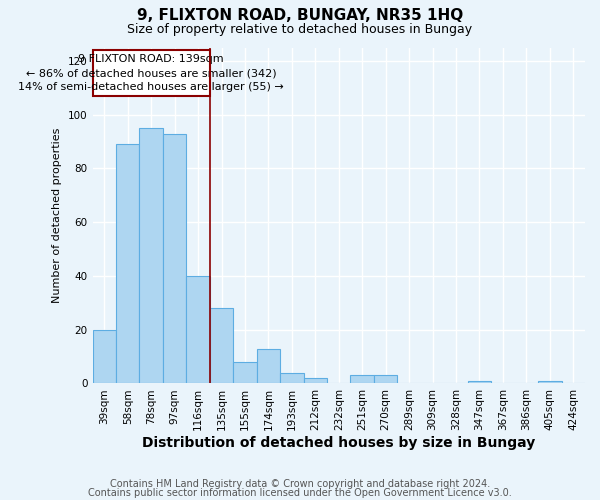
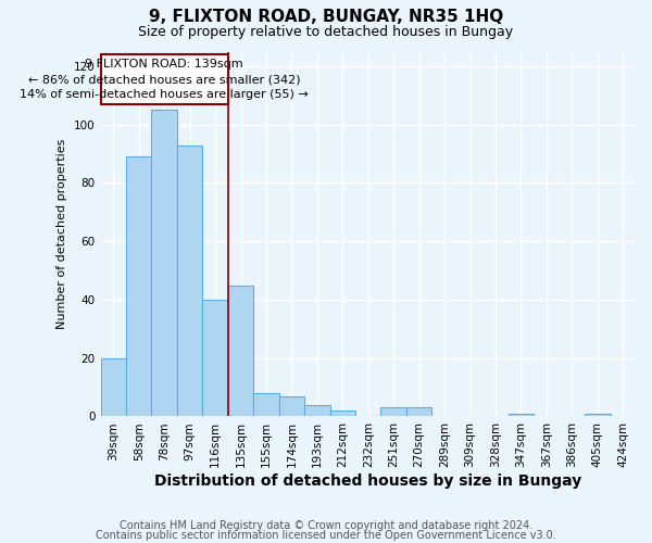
78sqm: 95 -> 105
135sqm: 28 -> 45
174sqm: 13 -> 7
